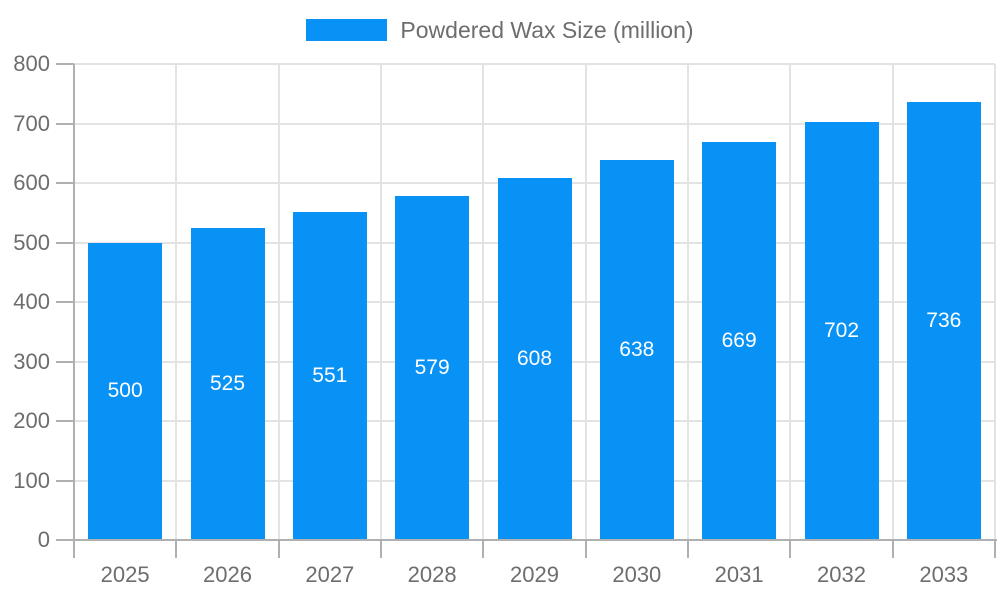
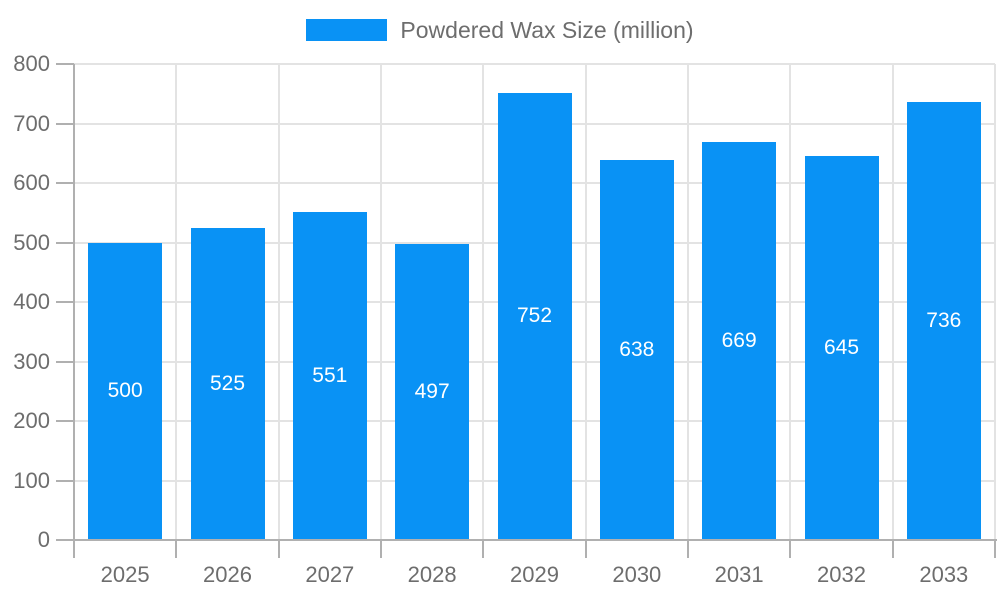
2028: 579 -> 497
2029: 608 -> 752
2032: 702 -> 645
